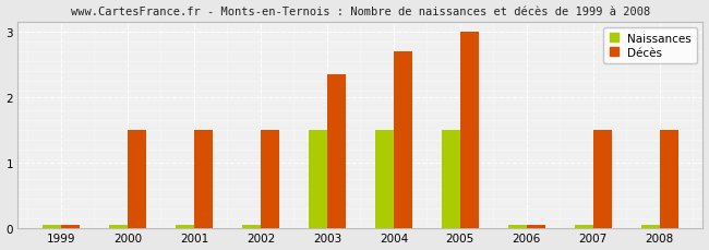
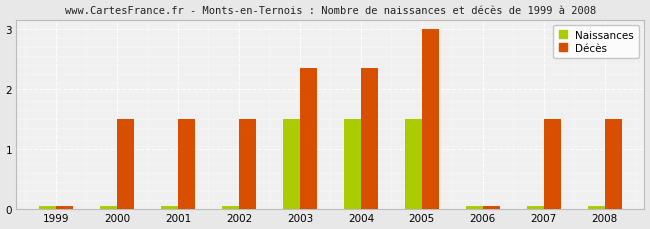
Décès/2004: 2.70 -> 2.35
